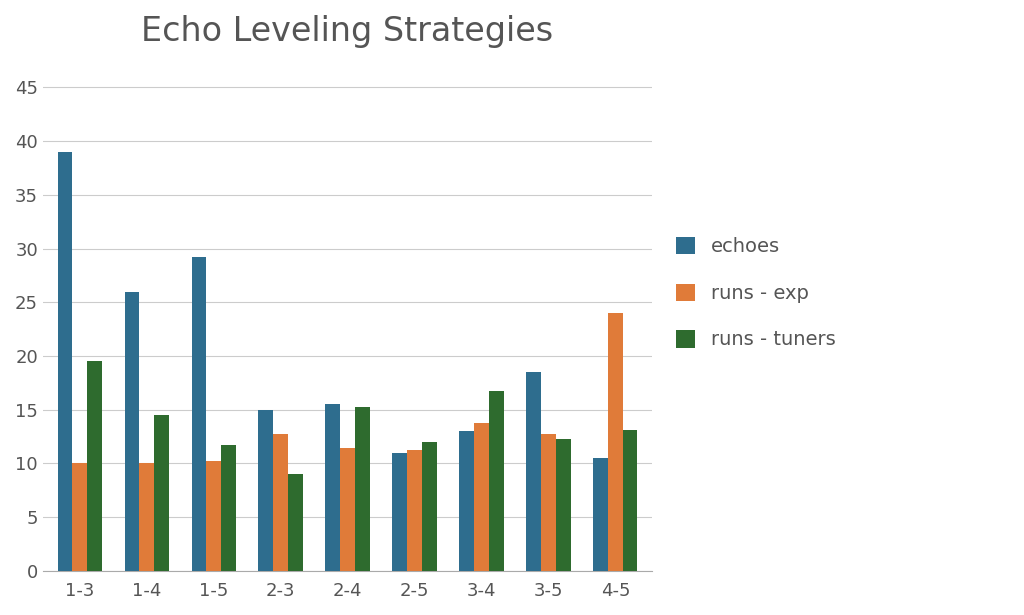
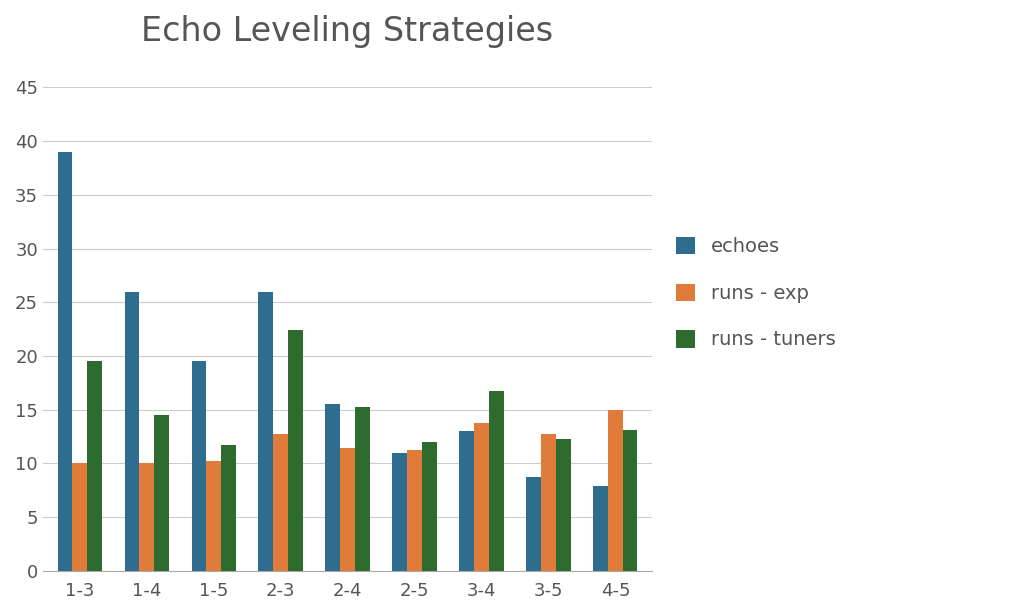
echoes/1-5: 29.2 -> 19.5
echoes/2-3: 15.0 -> 26.0
runs - tuners/2-3: 9.0 -> 22.4
echoes/3-5: 18.5 -> 8.7
echoes/4-5: 10.5 -> 7.9
runs - exp/4-5: 24.0 -> 15.0
